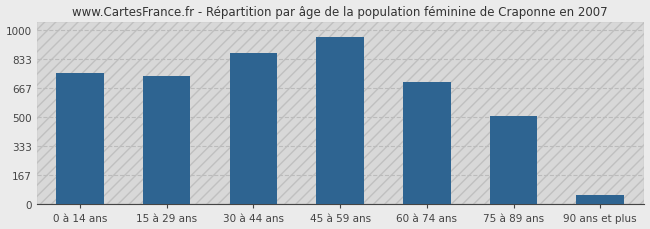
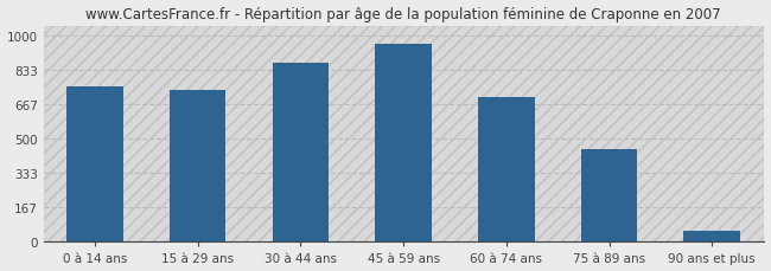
75 à 89 ans: 510 -> 450
